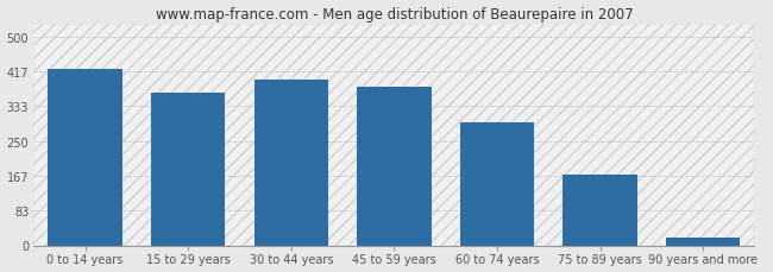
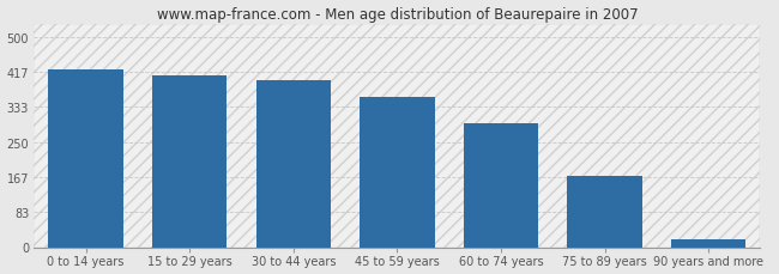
15 to 29 years: 365 -> 408
45 to 59 years: 380 -> 358
